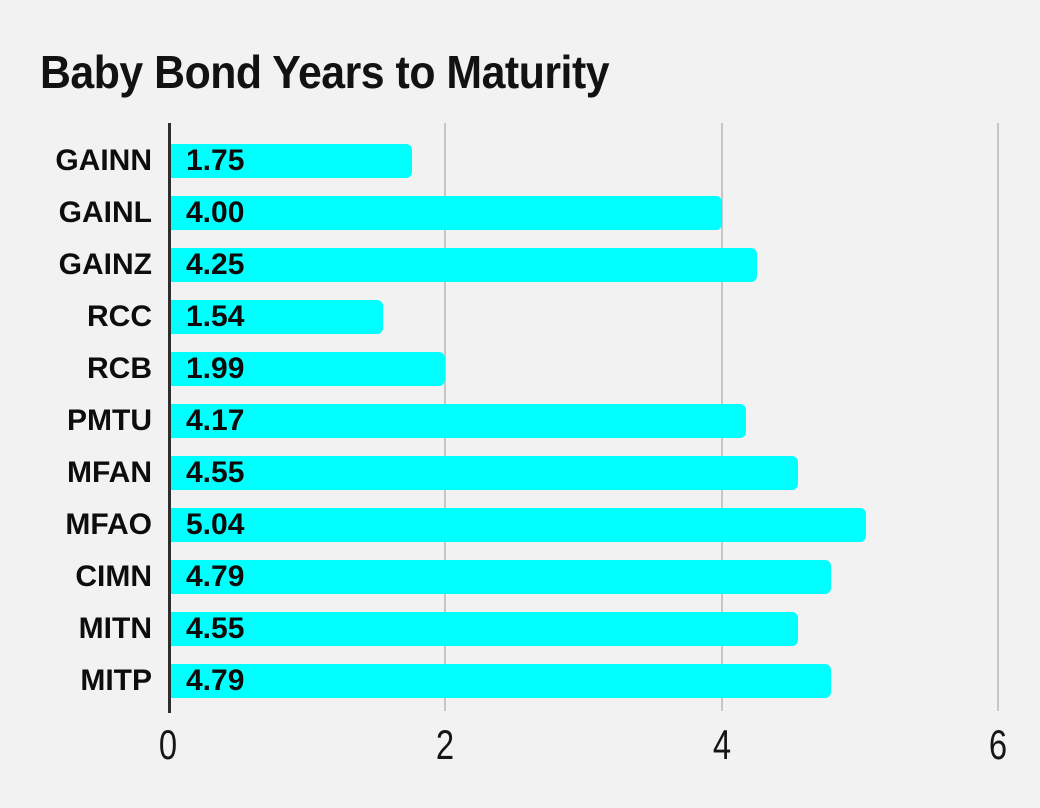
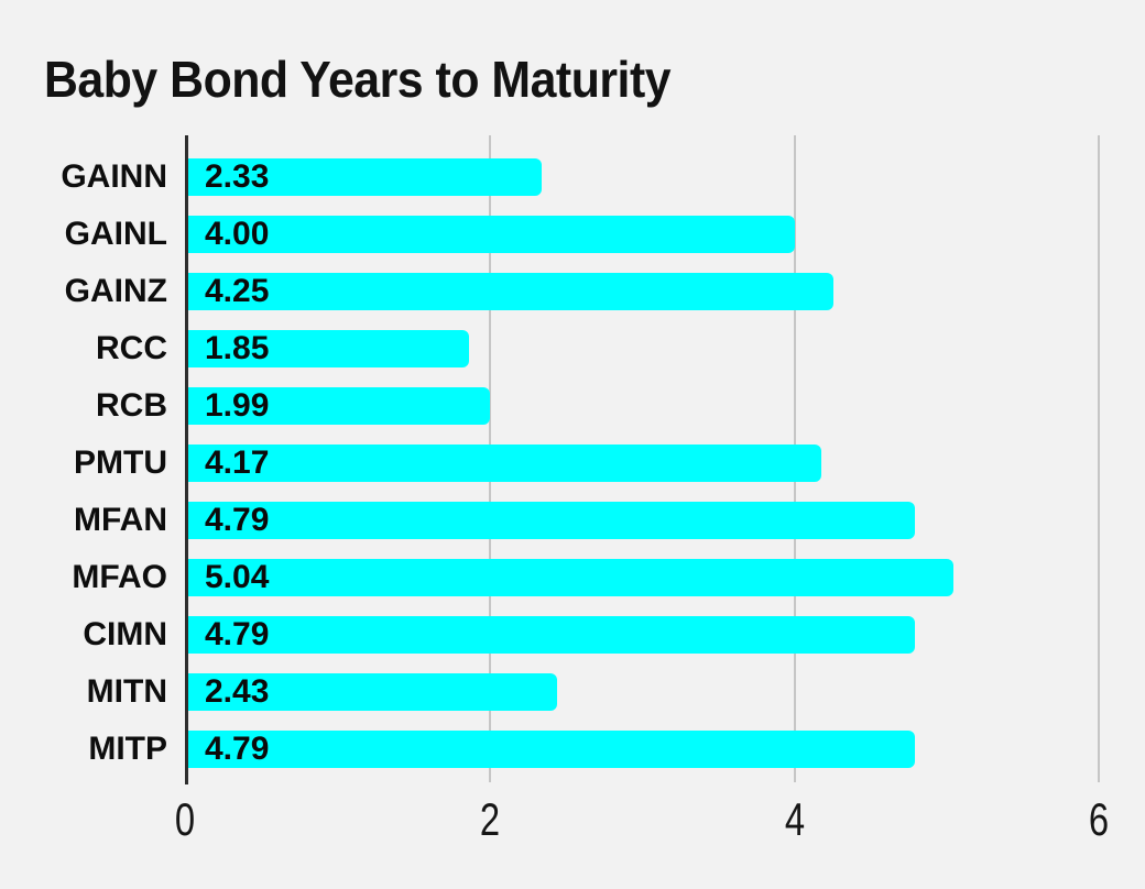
GAINN: 1.75 -> 2.33
RCC: 1.54 -> 1.85
MFAN: 4.55 -> 4.79
MITN: 4.55 -> 2.43
